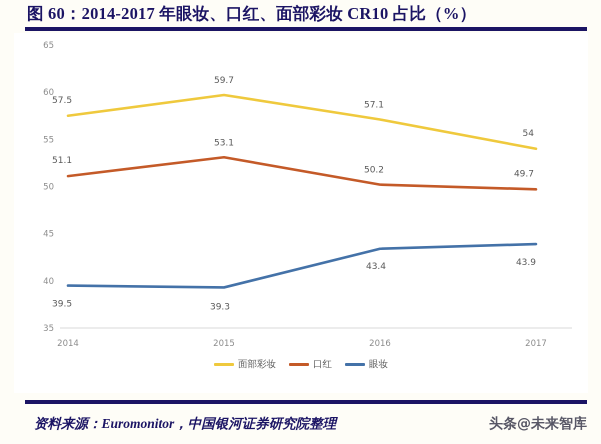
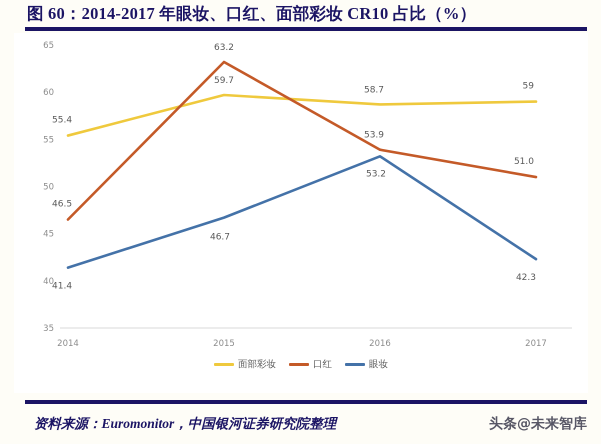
面部彩妆/2014: 57.5 -> 55.4
口红/2014: 51.1 -> 46.5
眼妆/2014: 39.5 -> 41.4
口红/2015: 53.1 -> 63.2
眼妆/2015: 39.3 -> 46.7
面部彩妆/2016: 57.1 -> 58.7
口红/2016: 50.2 -> 53.9
眼妆/2016: 43.4 -> 53.2
面部彩妆/2017: 54 -> 59
口红/2017: 49.7 -> 51.0
眼妆/2017: 43.9 -> 42.3
